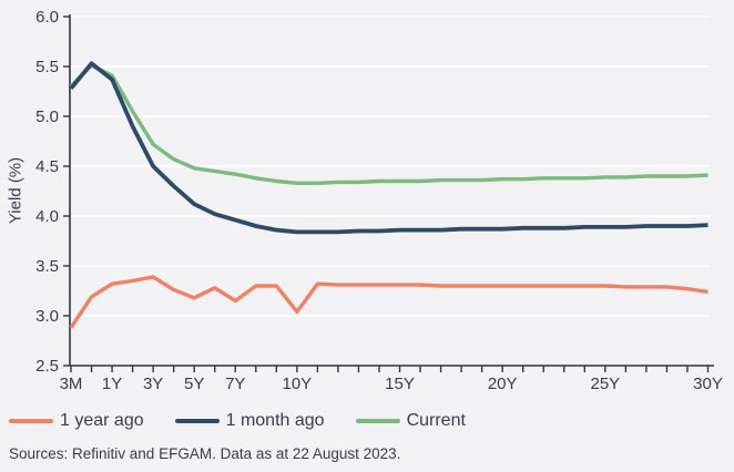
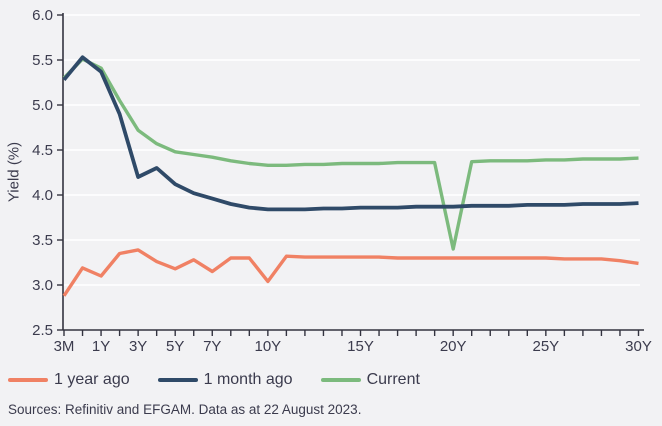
1 year ago/1Y: 3.3 -> 3.1
1 month ago/3Y: 4.5 -> 4.2
Current/20Y: 4.4 -> 3.4
